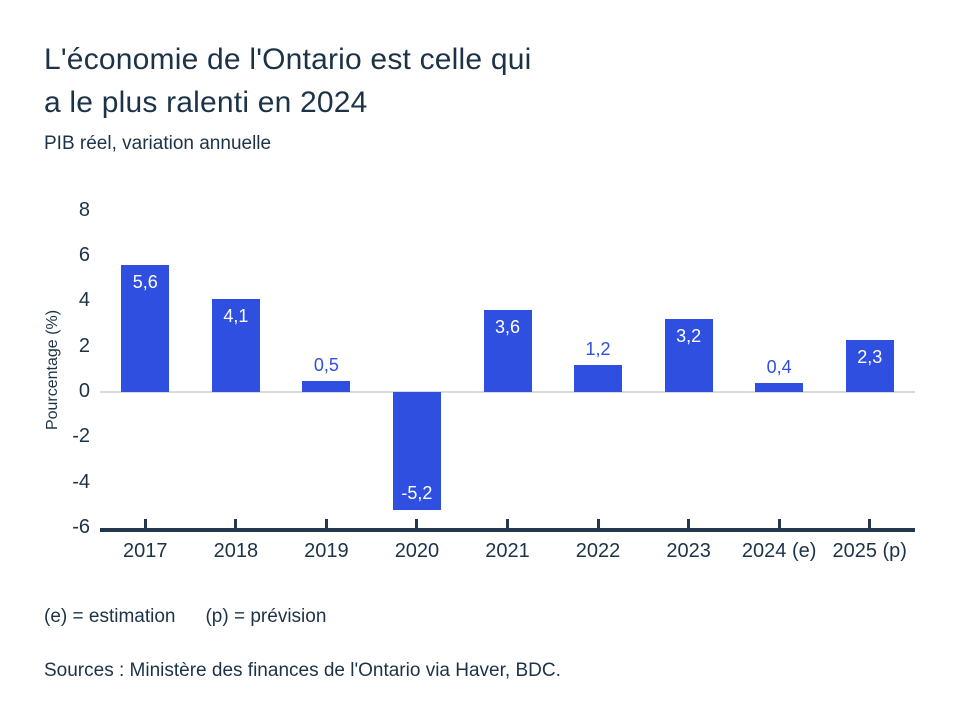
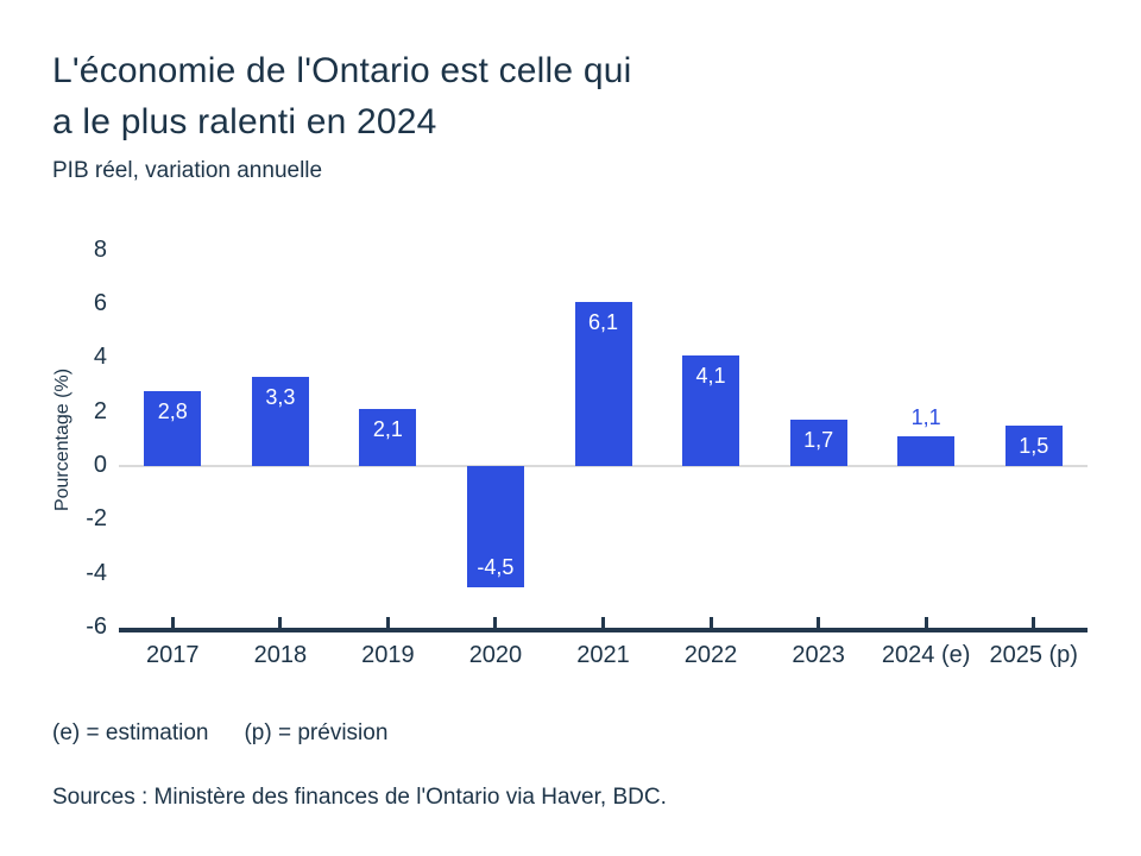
2017: 5,6 -> 2,8
2018: 4,1 -> 3,3
2019: 0,5 -> 2,1
2020: -5,2 -> -4,5
2021: 3,6 -> 6,1
2022: 1,2 -> 4,1
2023: 3,2 -> 1,7
2024 (e): 0,4 -> 1,1
2025 (p): 2,3 -> 1,5
